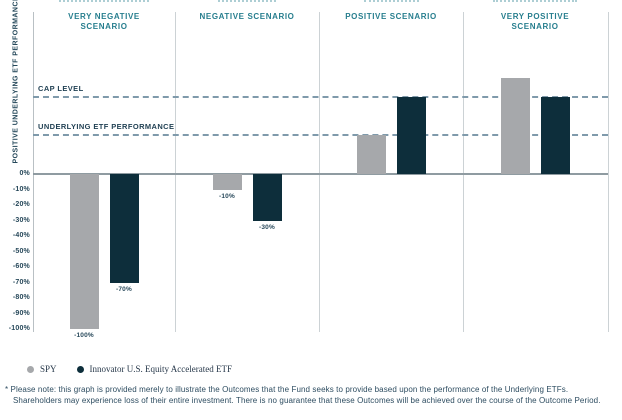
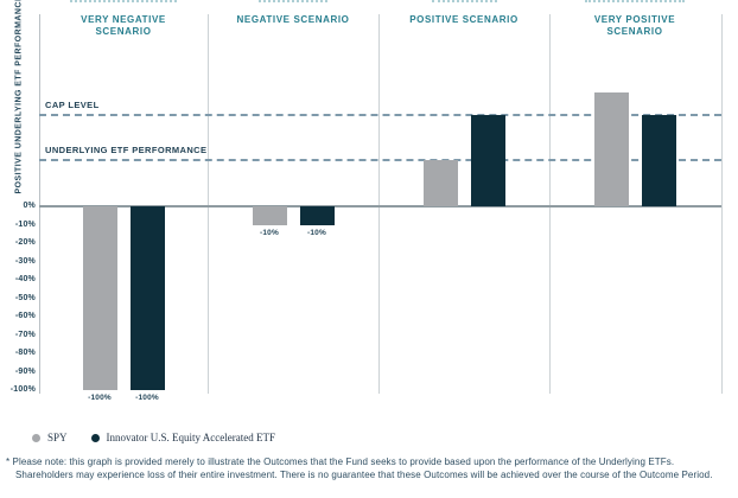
Innovator U.S. Equity Accelerated ETF/VERY NEGATIVE SCENARIO: -70% -> -100%
Innovator U.S. Equity Accelerated ETF/NEGATIVE SCENARIO: -30% -> -10%
